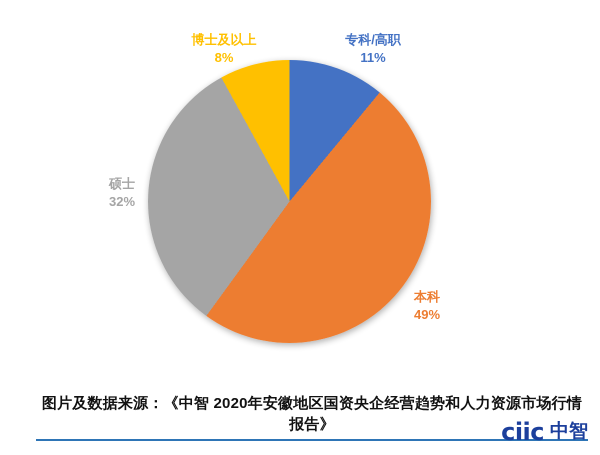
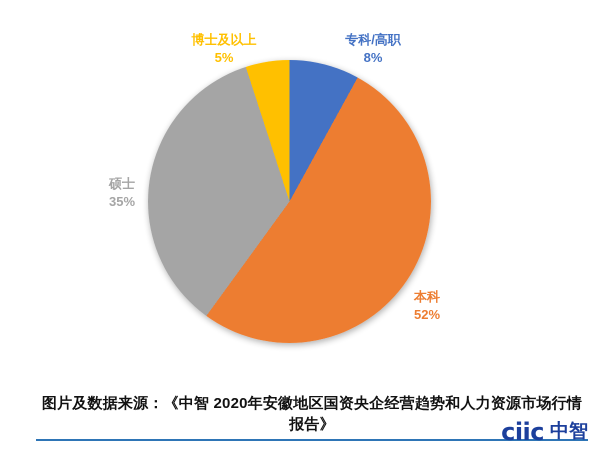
专科/高职: 11% -> 8%
本科: 49% -> 52%
硕士: 32% -> 35%
博士及以上: 8% -> 5%
